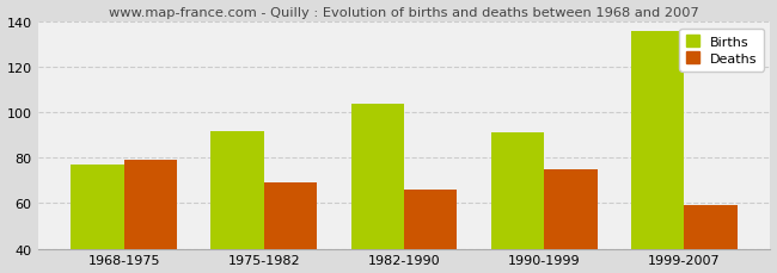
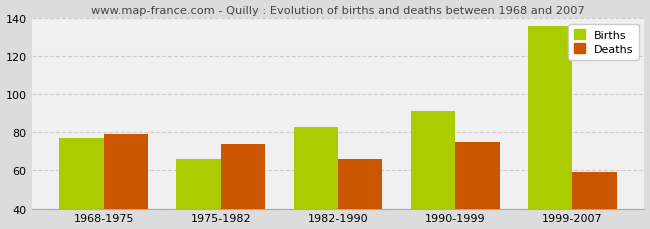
Births/1975-1982: 92 -> 66
Deaths/1975-1982: 69 -> 74
Births/1982-1990: 104 -> 83
